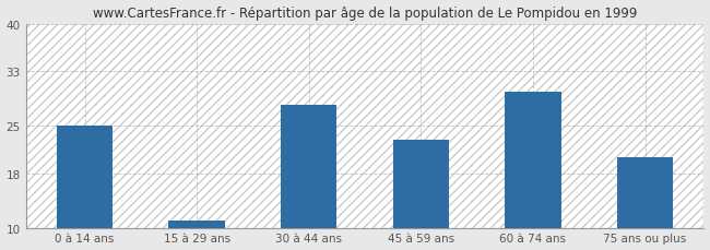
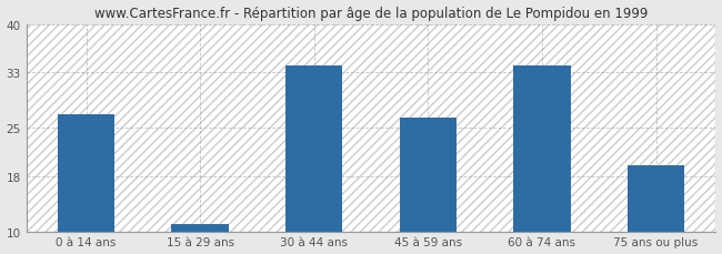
0 à 14 ans: 25.0 -> 27.0
30 à 44 ans: 28.0 -> 34.0
45 à 59 ans: 23.0 -> 26.5
60 à 74 ans: 30.0 -> 34.0
75 ans ou plus: 20.4 -> 19.5
